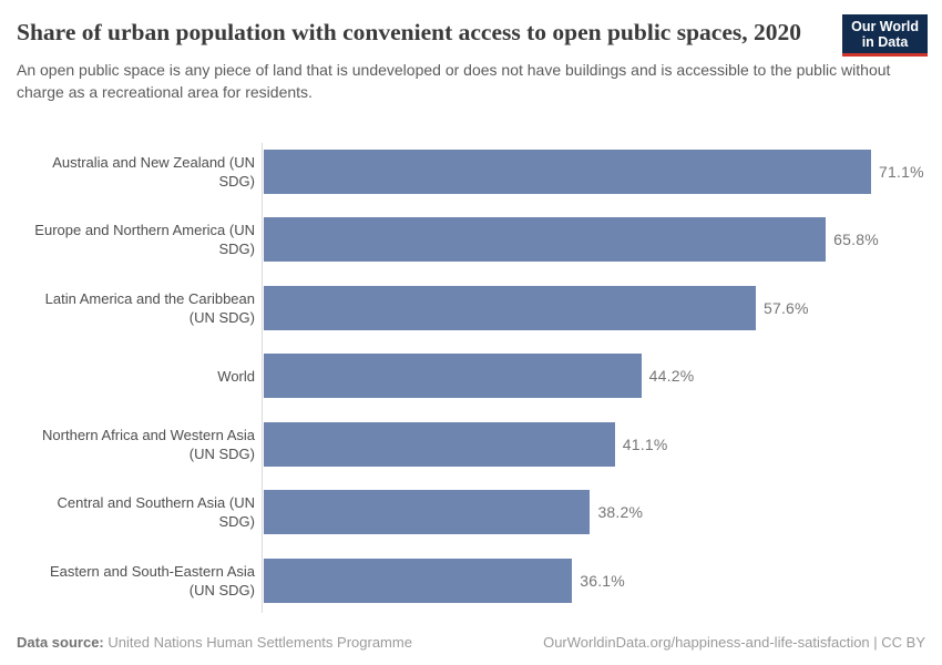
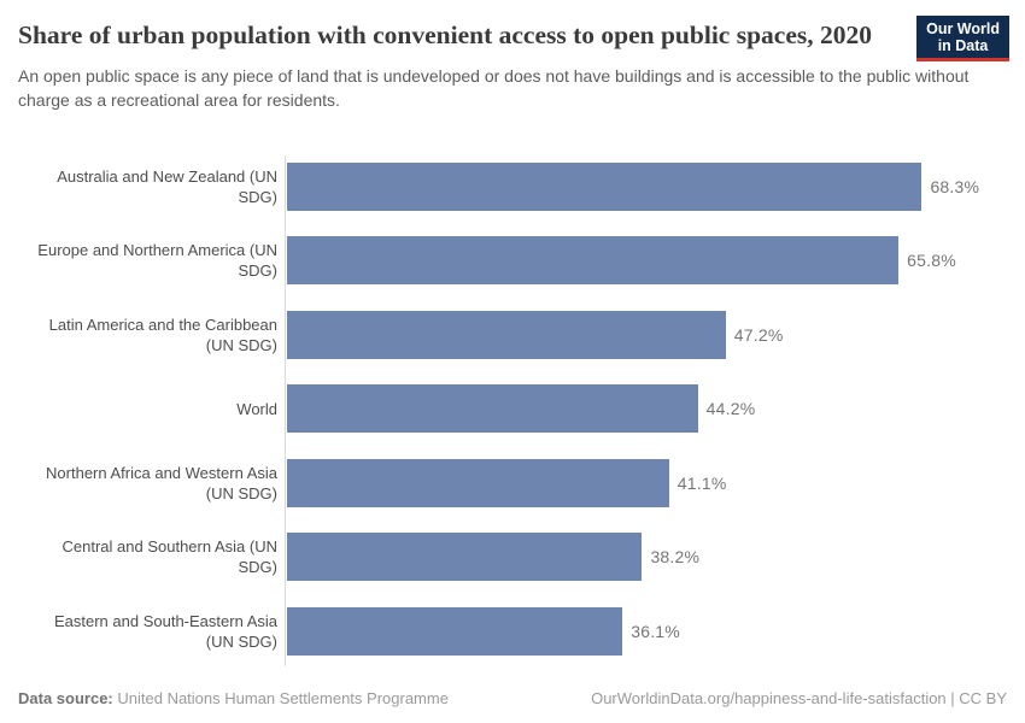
Australia and New Zealand (UN SDG): 71.1% -> 68.3%
Latin America and the Caribbean (UN SDG): 57.6% -> 47.2%
